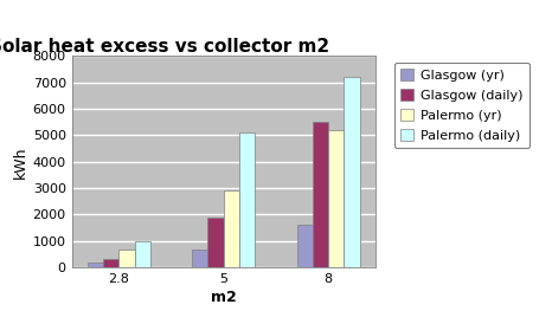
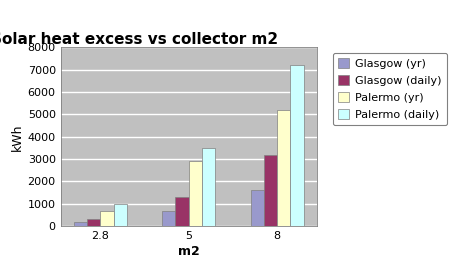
Glasgow (daily)/5: 1900 -> 1300
Palermo (daily)/5: 5100 -> 3500
Glasgow (daily)/8: 5500 -> 3200
